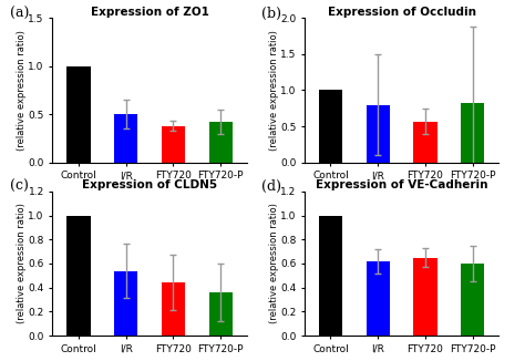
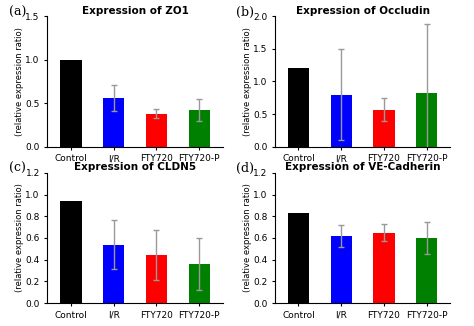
Expression of ZO1/I/R: 0.50 -> 0.56
Expression of Occludin/Control: 1.00 -> 1.20
Expression of CLDN5/Control: 1.00 -> 0.94
Expression of VE-Cadherin/Control: 1.00 -> 0.83
